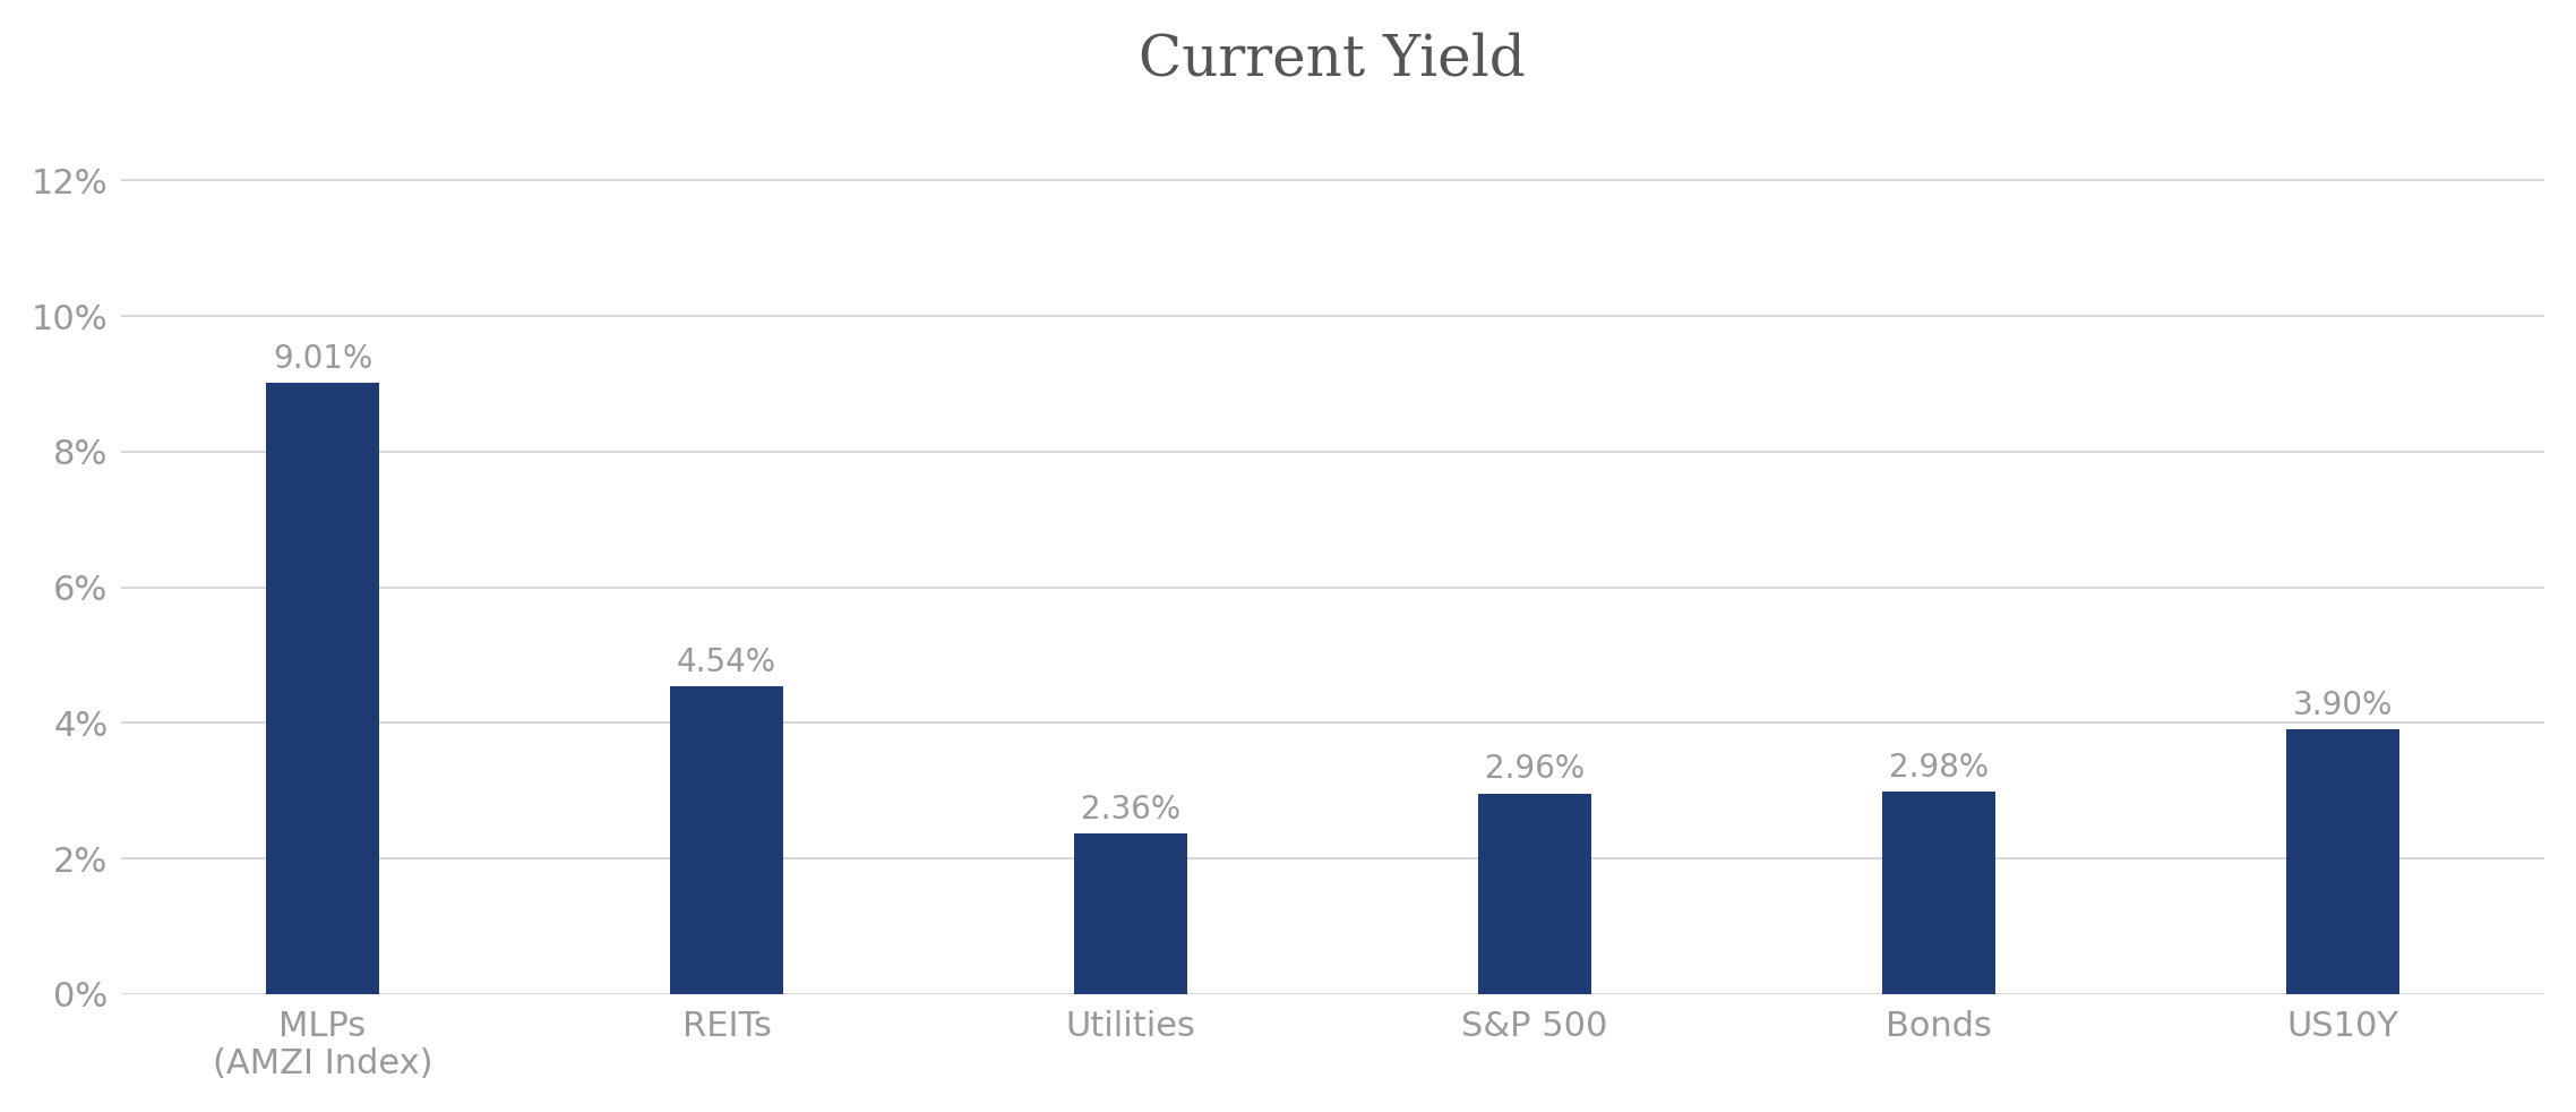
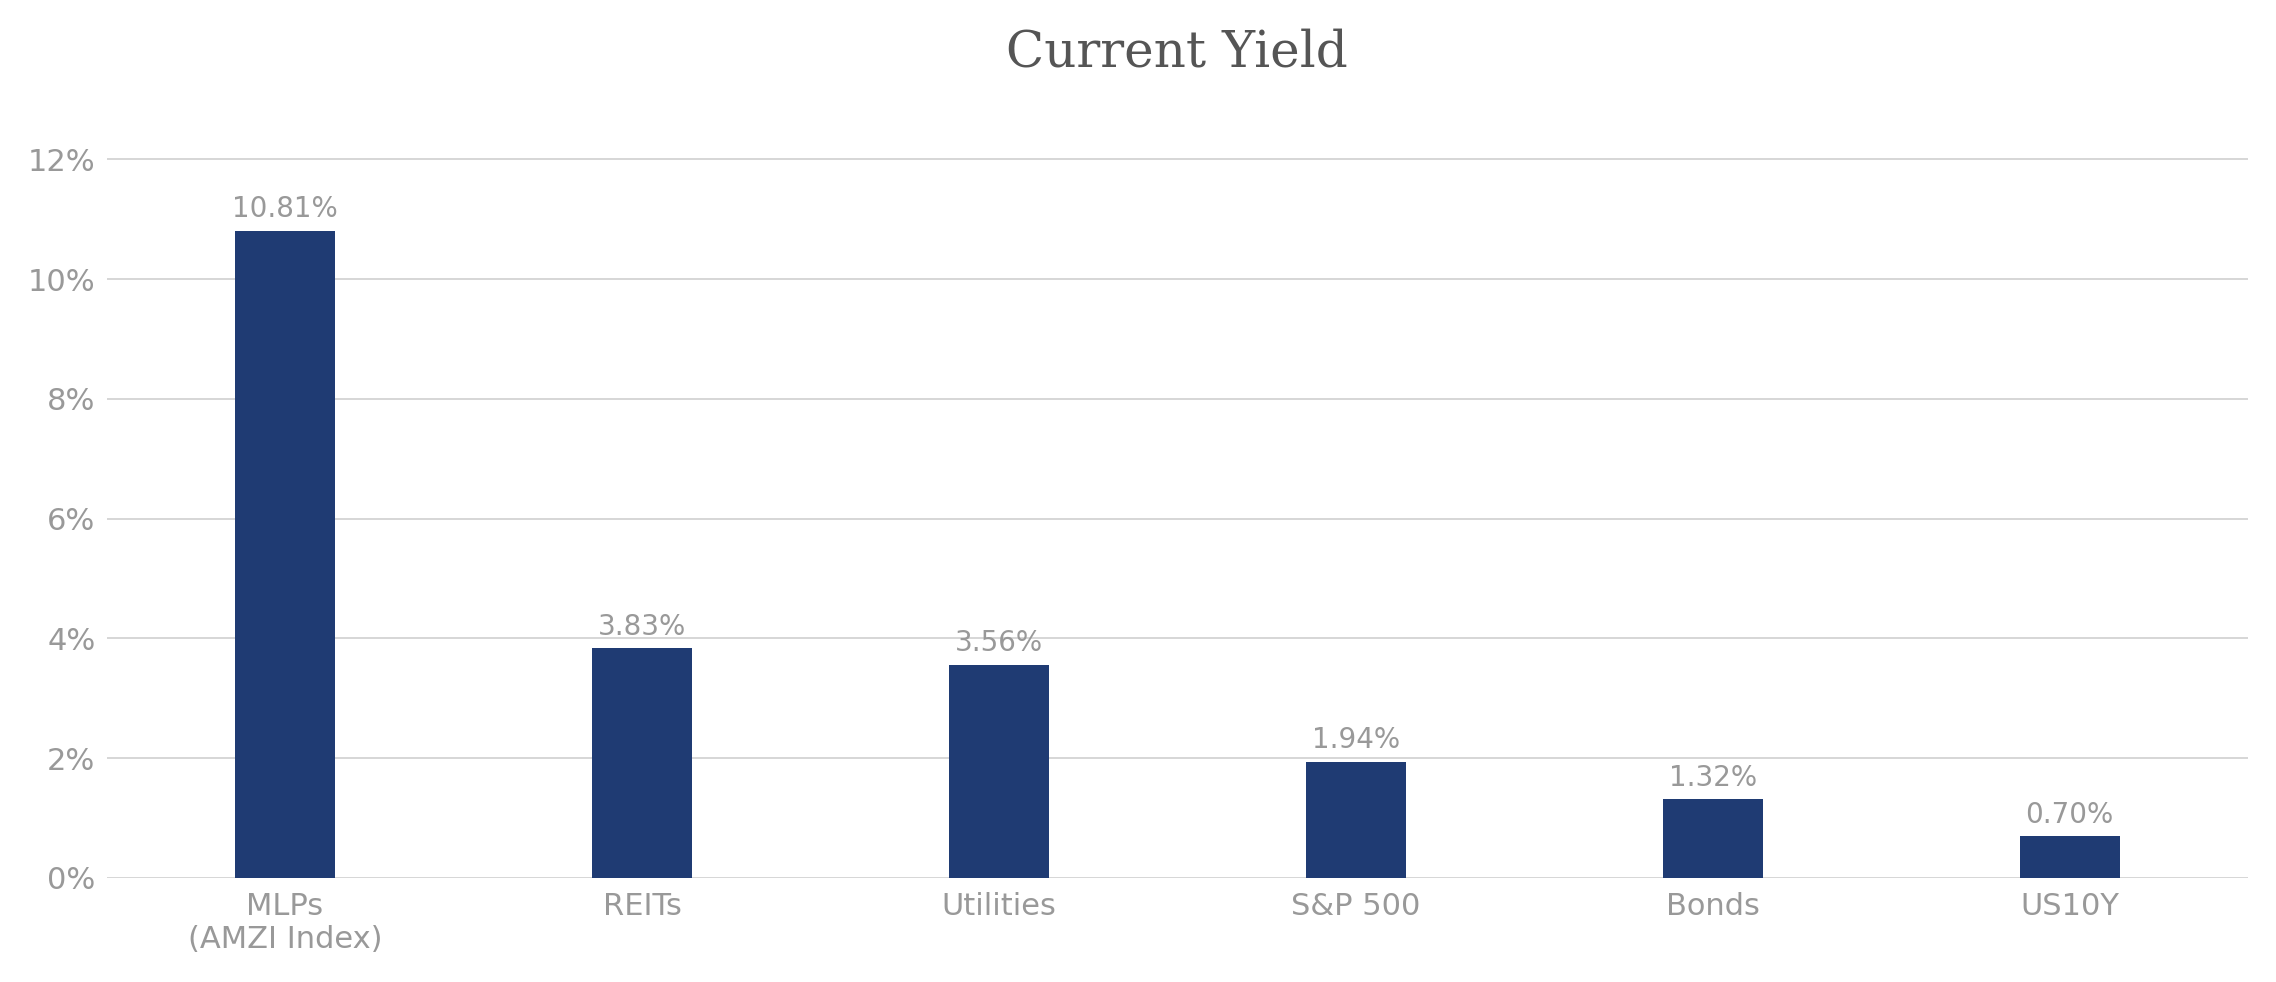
MLPs (AMZI Index): 9.01% -> 10.81%
REITs: 4.54% -> 3.83%
Utilities: 2.36% -> 3.56%
S&P 500: 2.96% -> 1.94%
Bonds: 2.98% -> 1.32%
US10Y: 3.90% -> 0.70%
